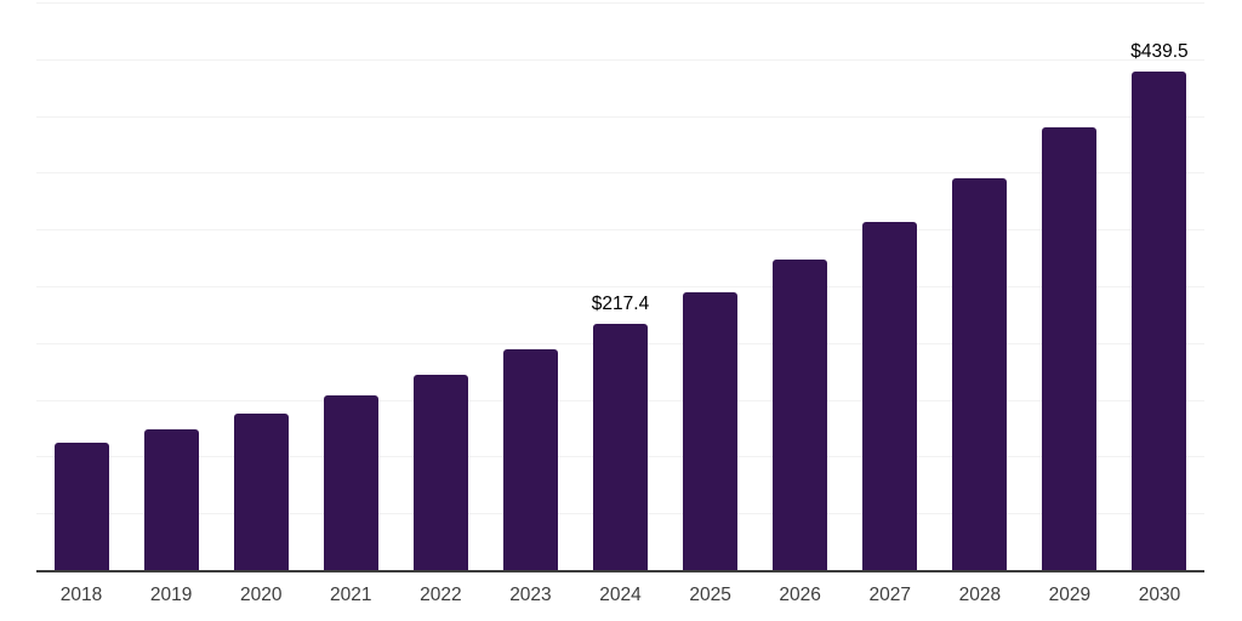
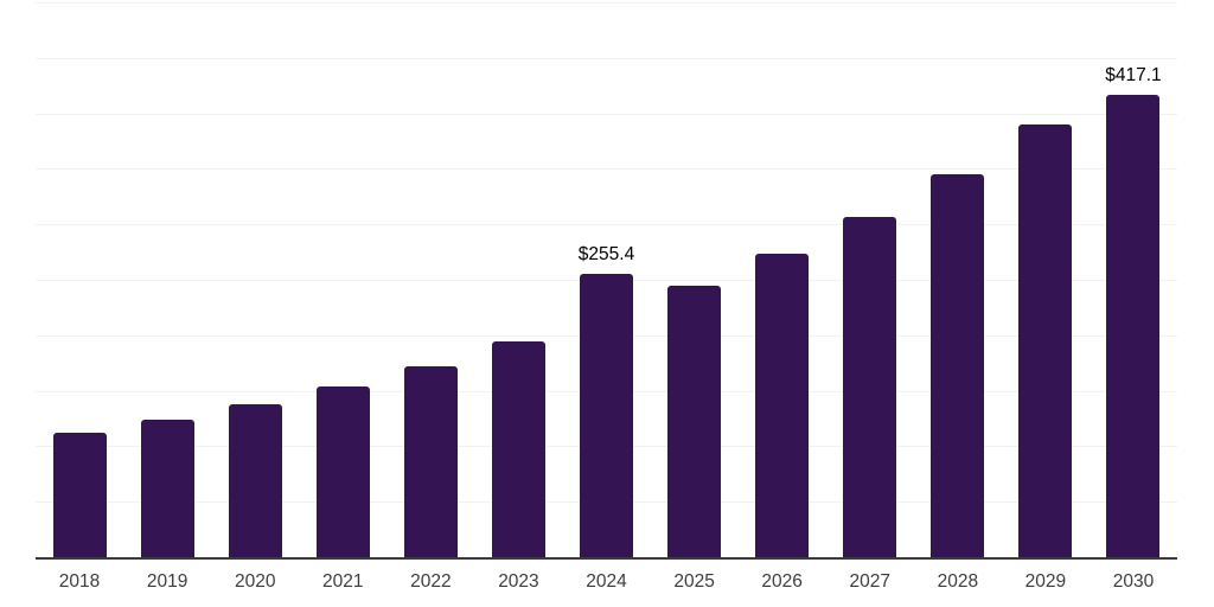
2024: $217.4 -> $255.4
2030: $439.5 -> $417.1
